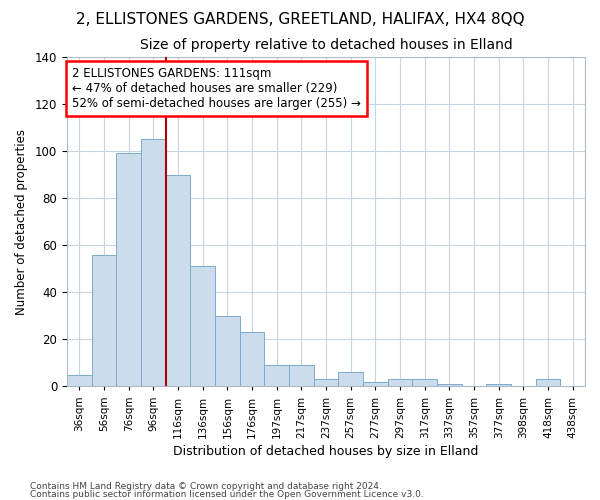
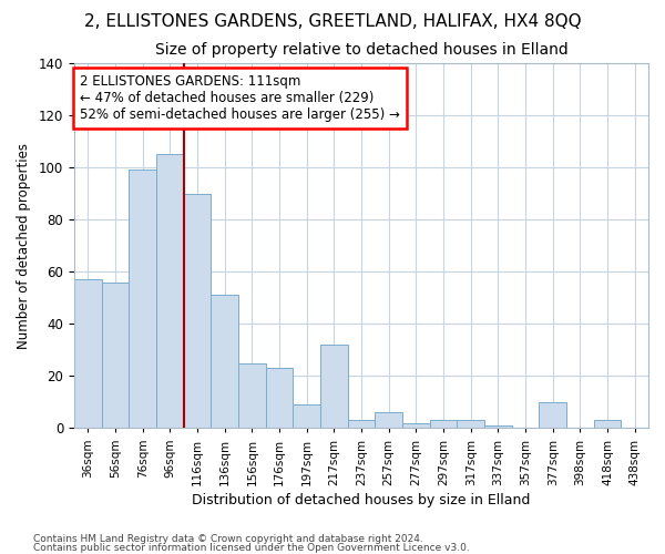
36sqm: 5 -> 57
156sqm: 30 -> 25
217sqm: 9 -> 32
377sqm: 1 -> 10
